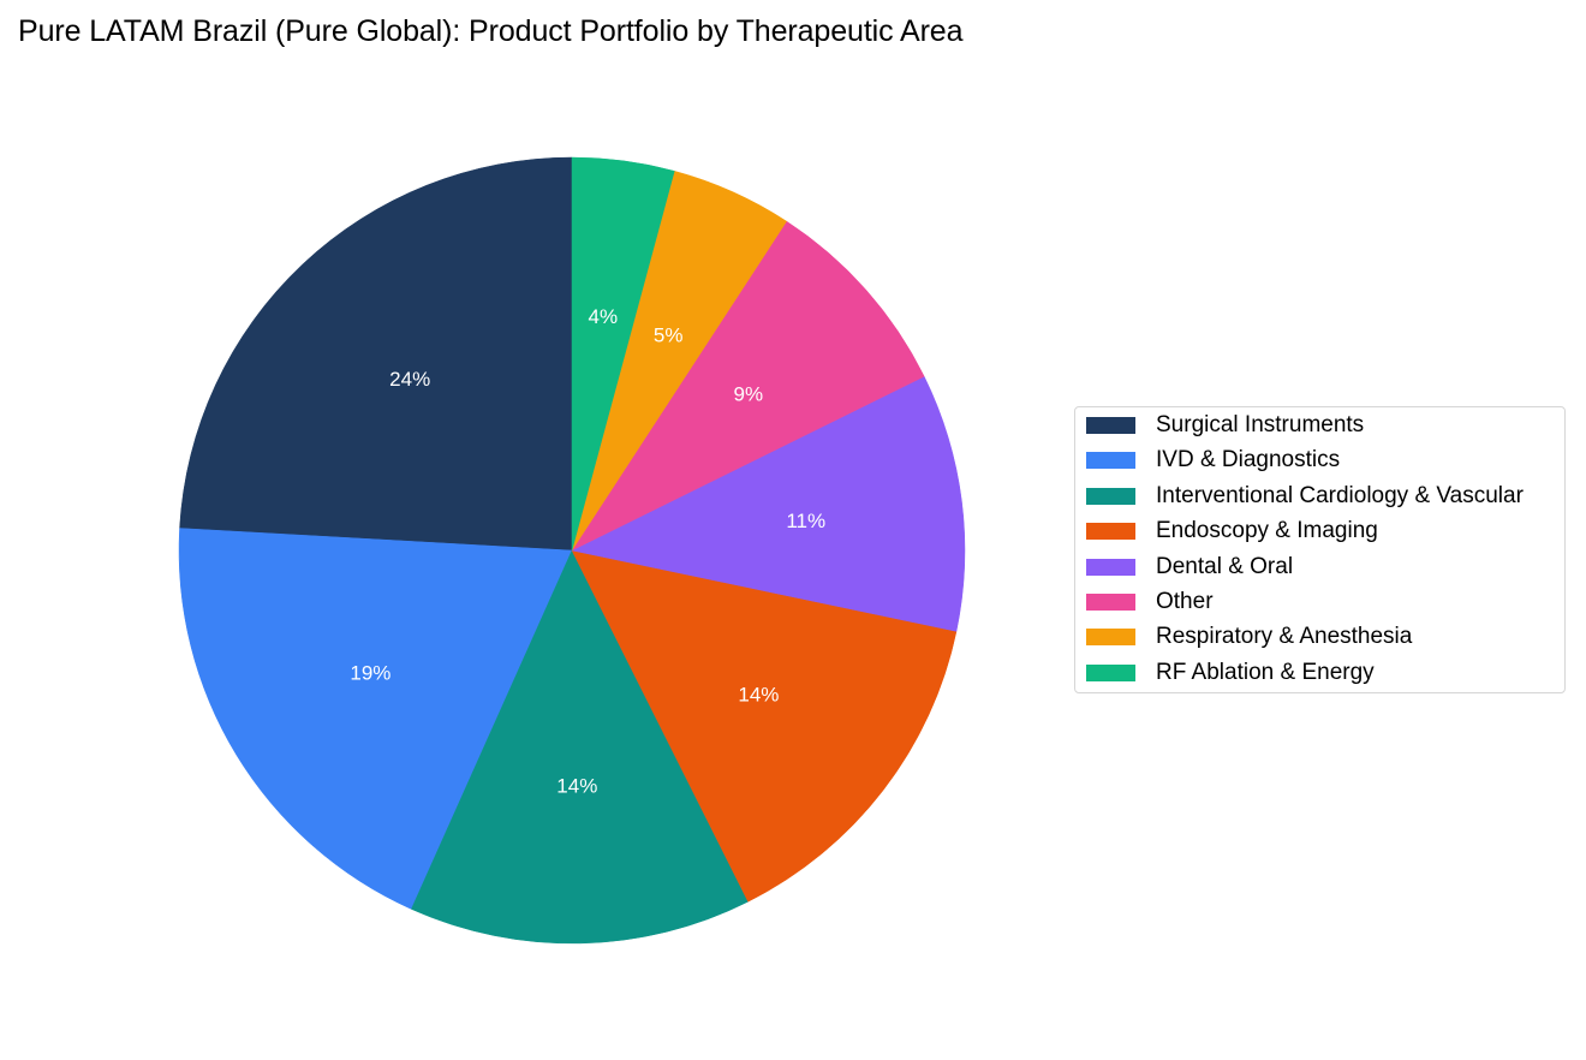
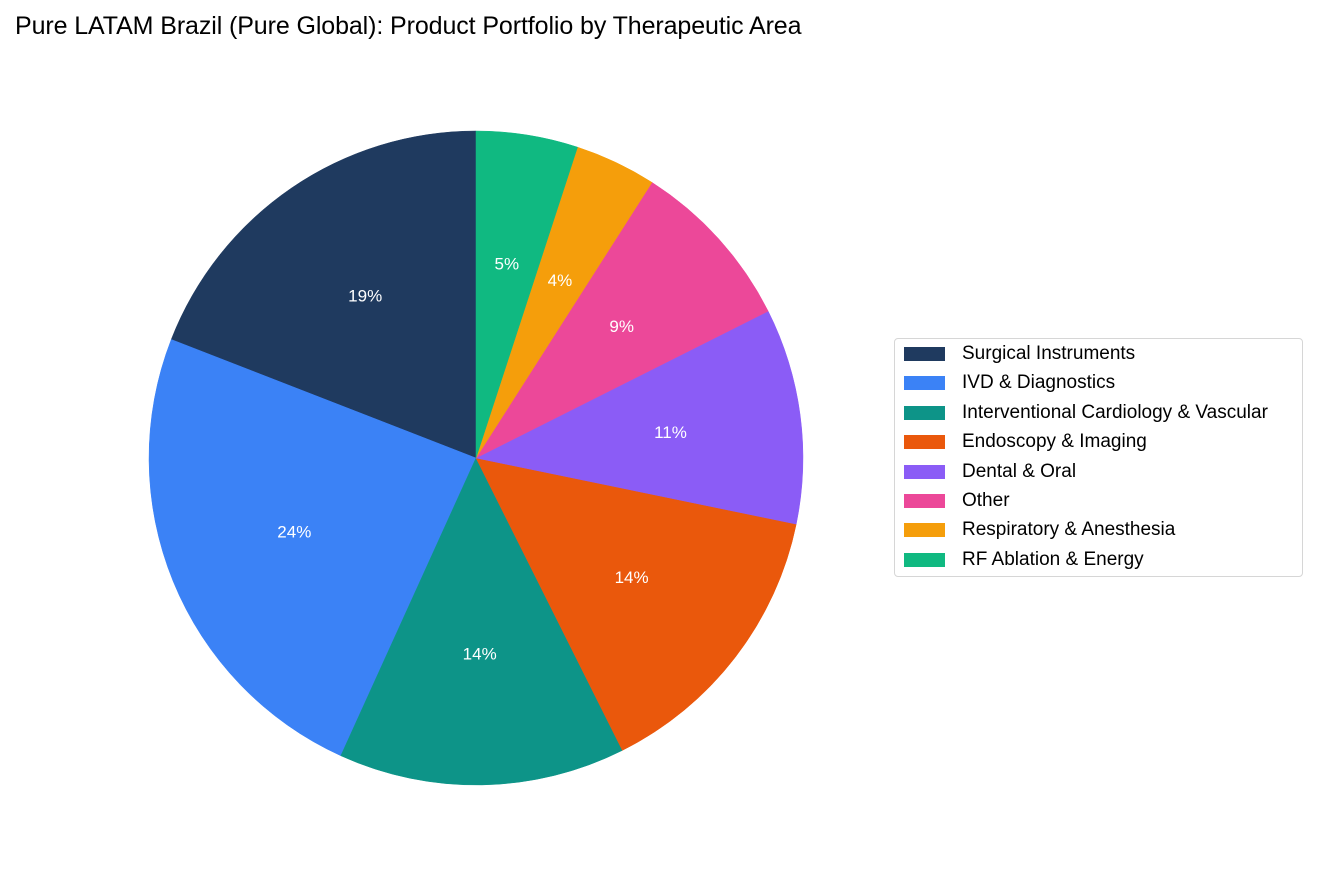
Surgical Instruments: 24% -> 19%
IVD & Diagnostics: 19% -> 24%
Respiratory & Anesthesia: 5% -> 4%
RF Ablation & Energy: 4% -> 5%
